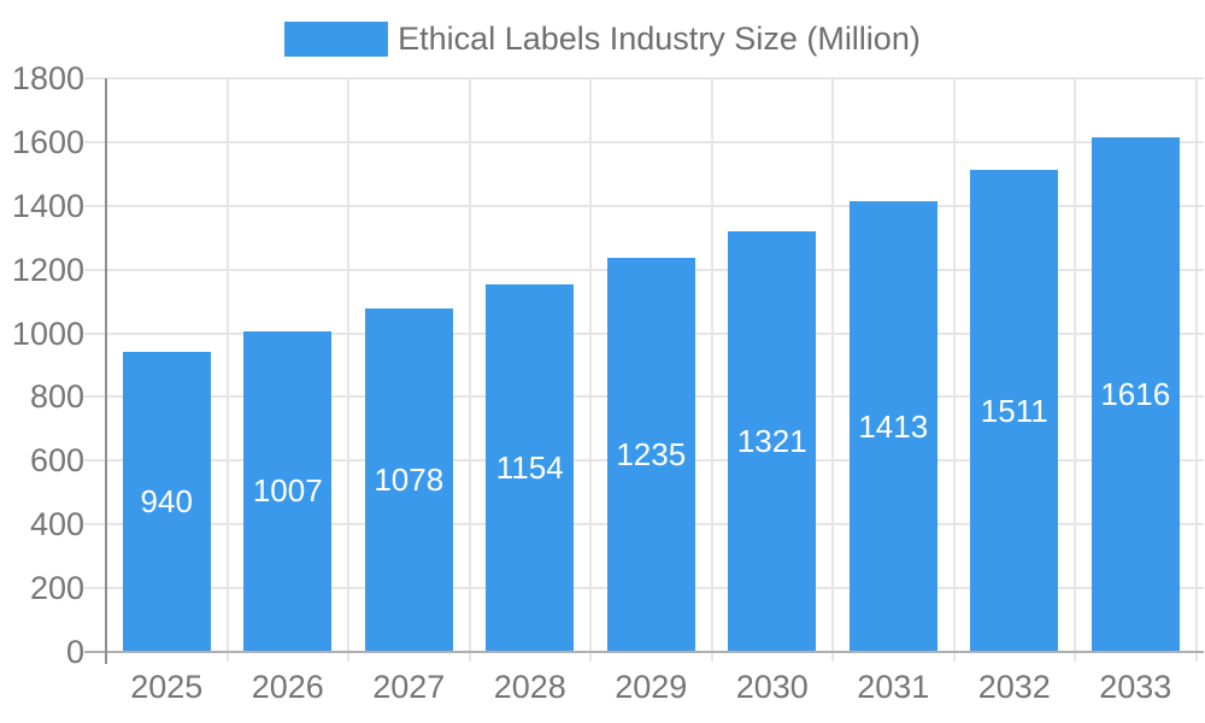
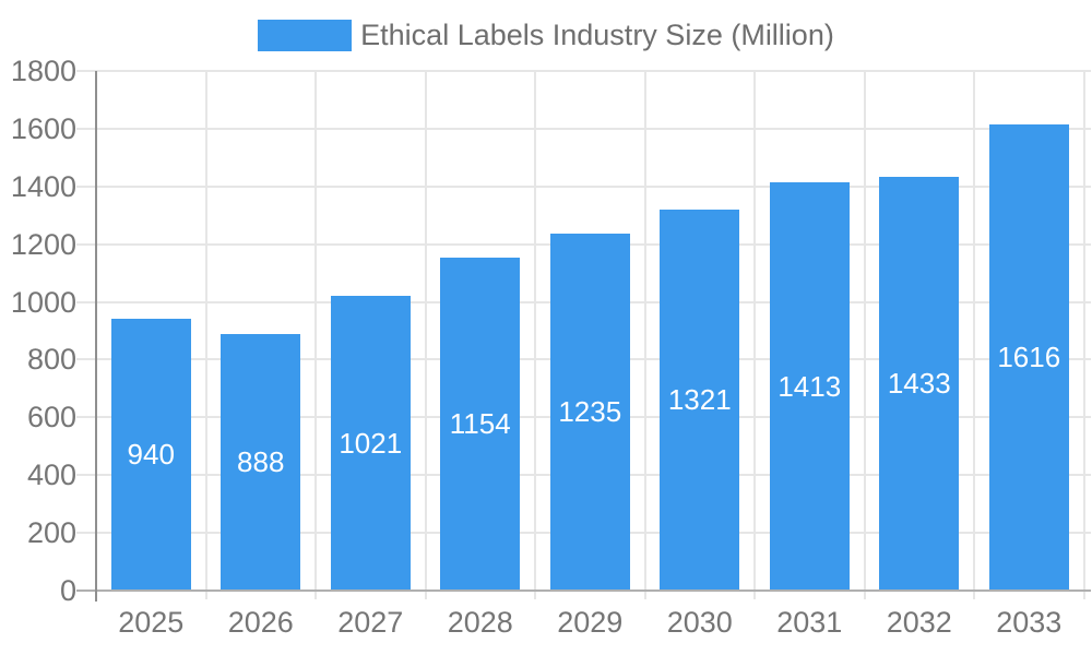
2026: 1007 -> 888
2027: 1078 -> 1021
2032: 1511 -> 1433
